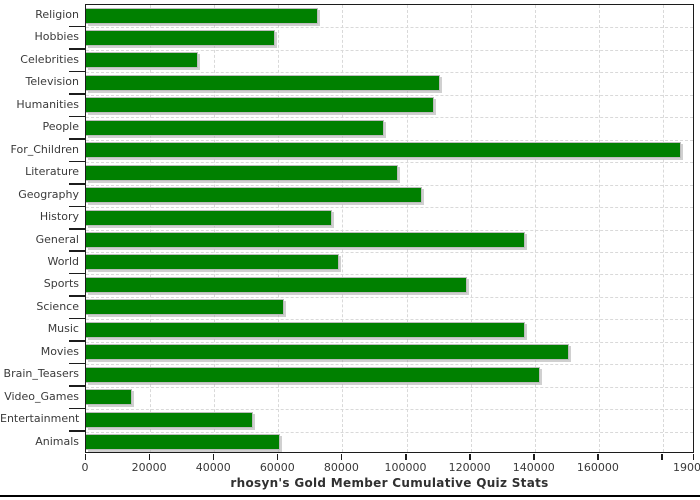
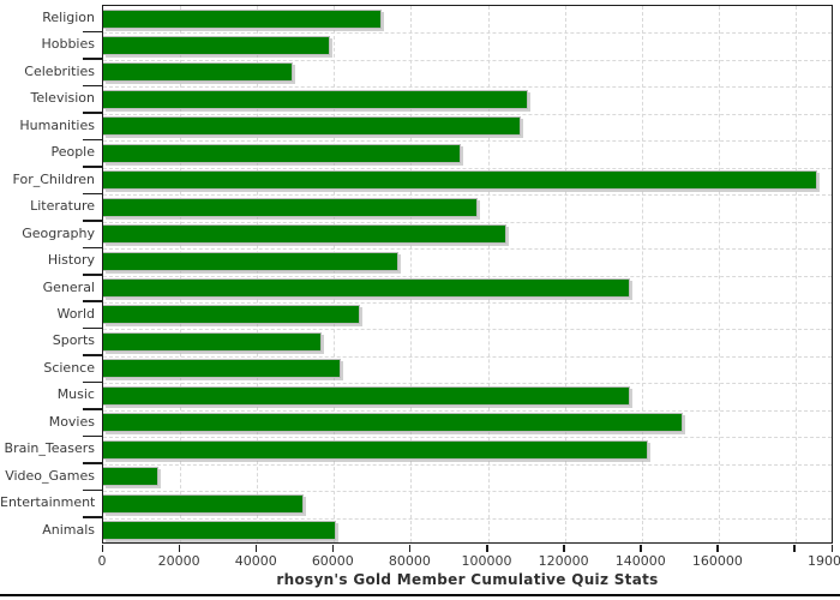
Celebrities: 35000 -> 49000
World: 79000 -> 67000
Sports: 119000 -> 57000
